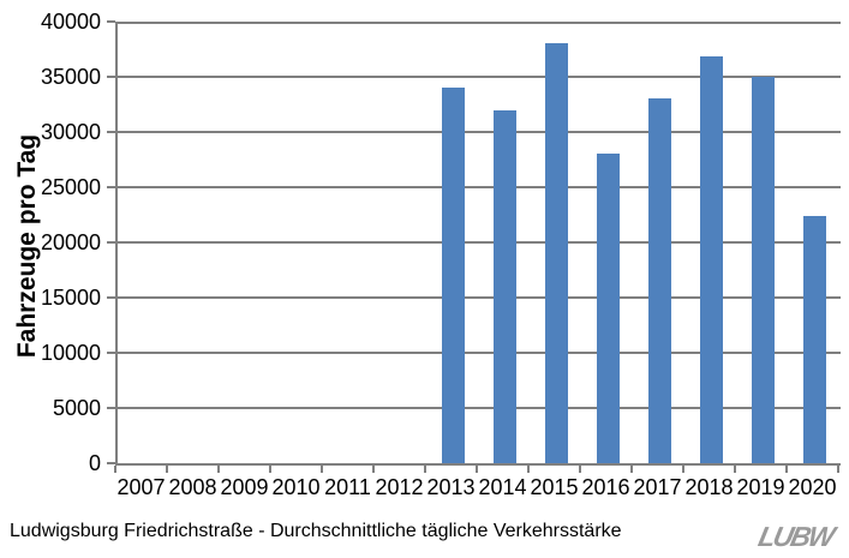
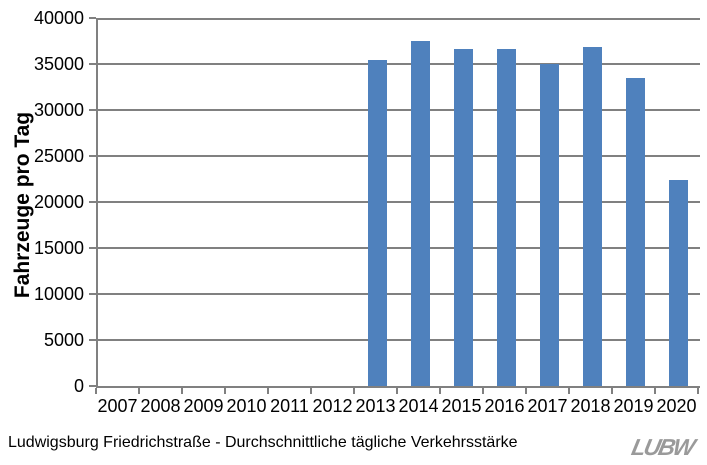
2013: 34000 -> 35000
2014: 32000 -> 38000
2015: 38000 -> 37000
2016: 28000 -> 37000
2017: 33000 -> 35000
2019: 35000 -> 34000
